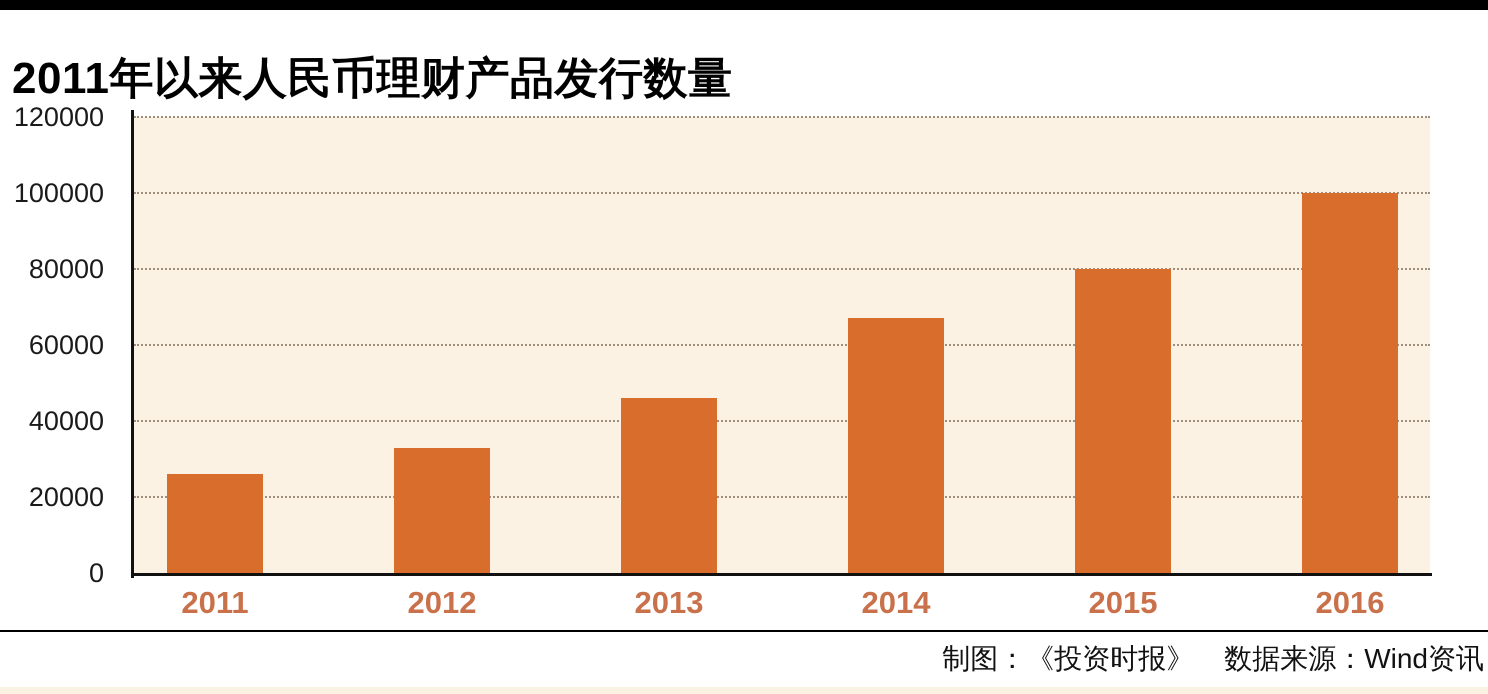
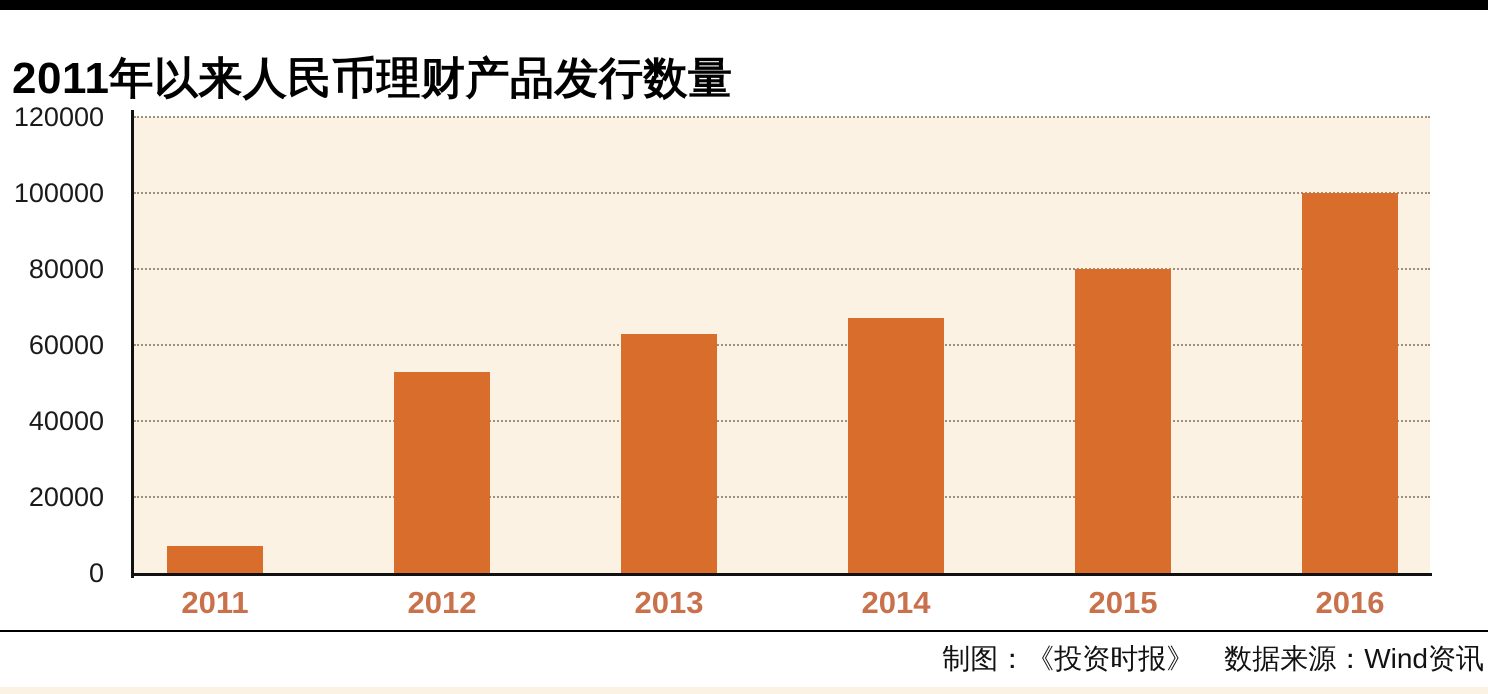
2011: 26000 -> 7000
2012: 33000 -> 53000
2013: 46000 -> 63000
